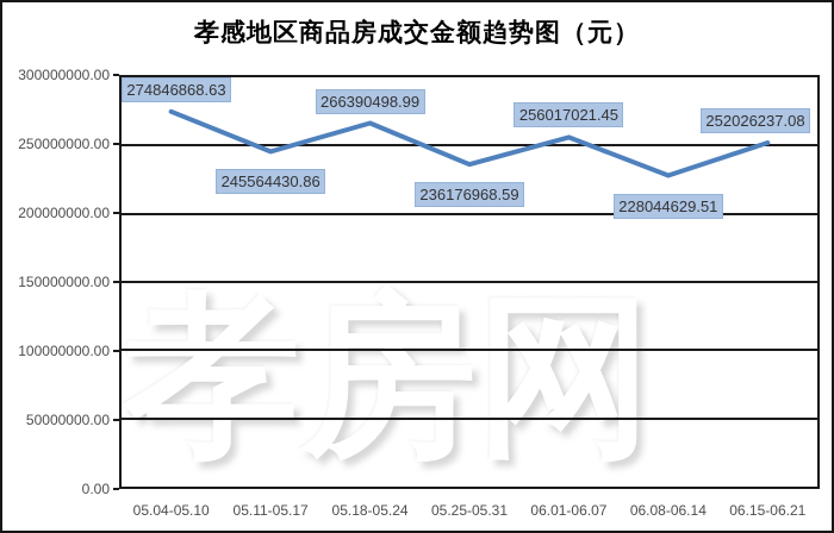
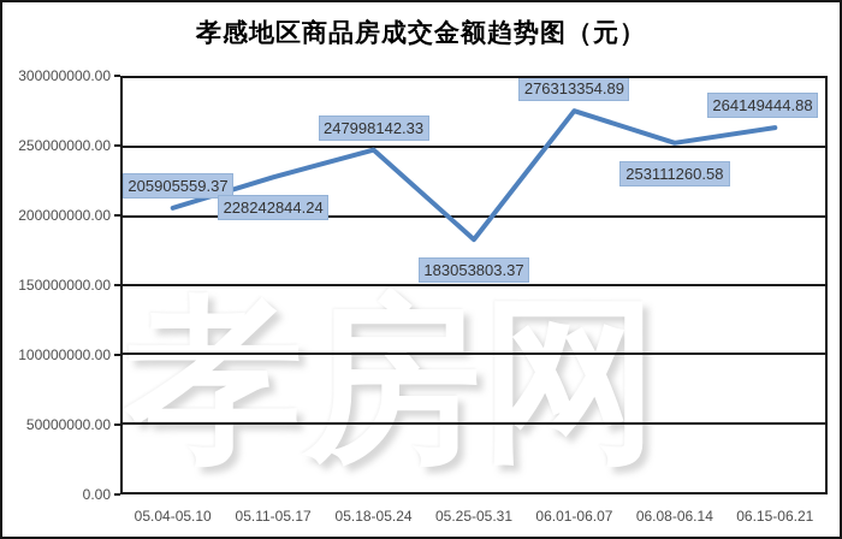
05.04-05.10: 274846868.63 -> 205905559.37
05.11-05.17: 245564430.86 -> 228242844.24
05.18-05.24: 266390498.99 -> 247998142.33
05.25-05.31: 236176968.59 -> 183053803.37
06.01-06.07: 256017021.45 -> 276313354.89
06.08-06.14: 228044629.51 -> 253111260.58
06.15-06.21: 252026237.08 -> 264149444.88
